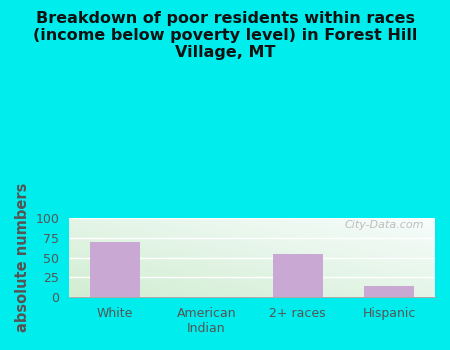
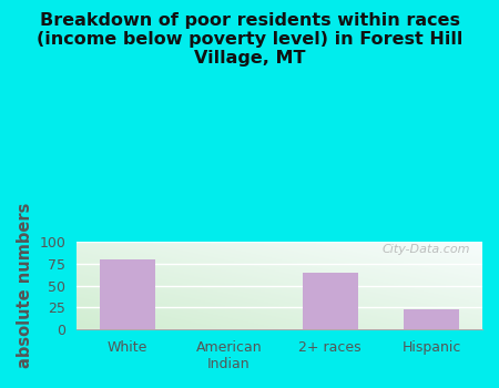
White: 70 -> 79
2+ races: 54 -> 64
Hispanic: 14 -> 23
